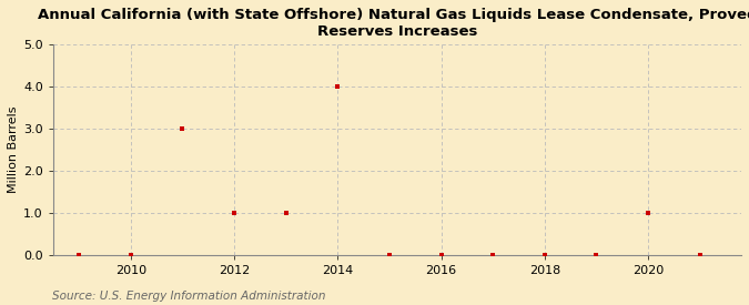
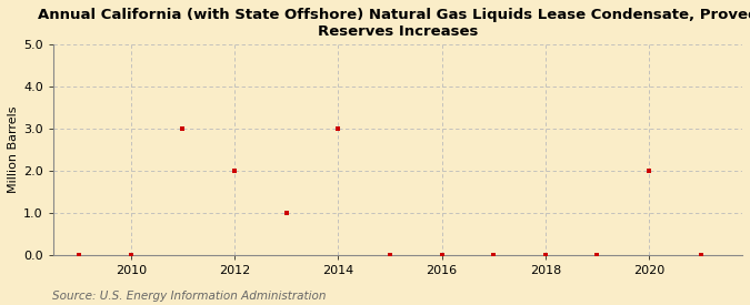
2012: 1 -> 2
2014: 4 -> 3
2020: 1 -> 2
